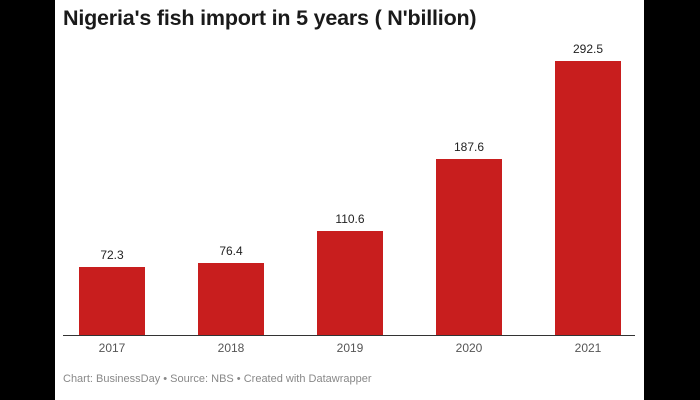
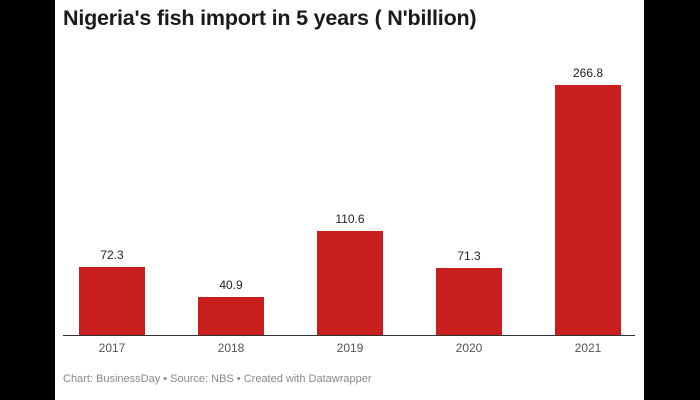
2018: 76.4 -> 40.9
2020: 187.6 -> 71.3
2021: 292.5 -> 266.8
